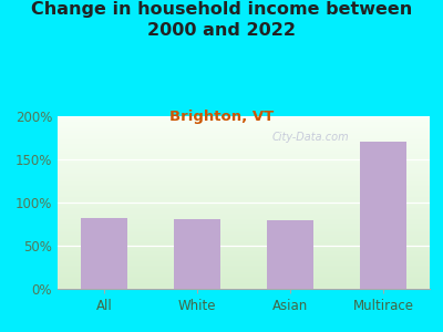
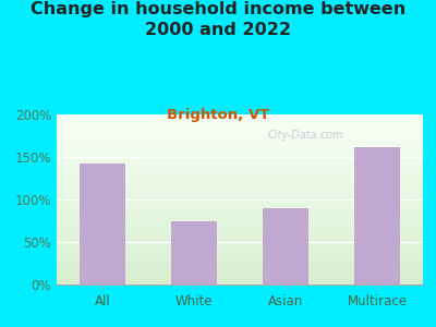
All: 82% -> 142%
White: 81% -> 74%
Asian: 79% -> 90%
Multirace: 170% -> 162%
